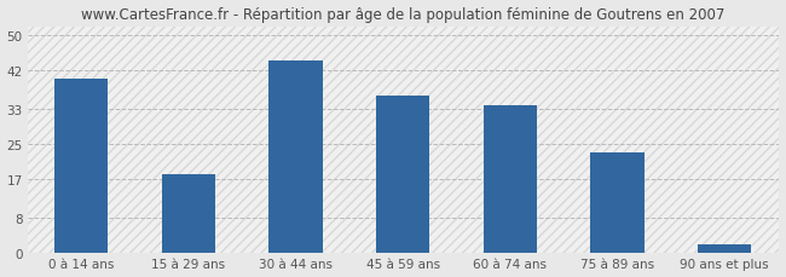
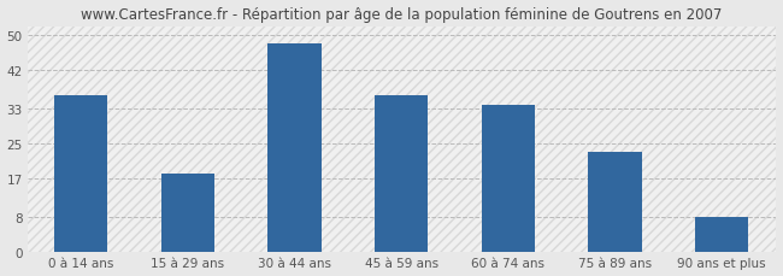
0 à 14 ans: 40 -> 36
30 à 44 ans: 44 -> 48
90 ans et plus: 2 -> 8
